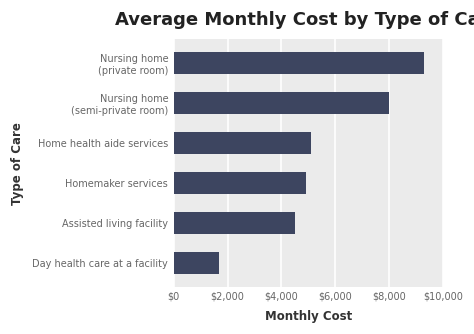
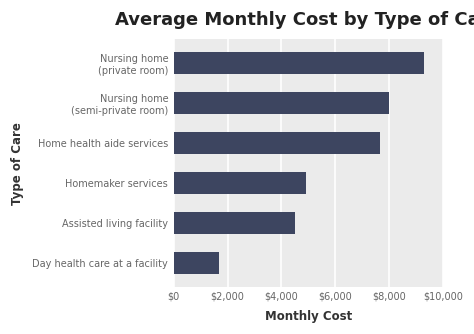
Home health aide services: $5,100 -> $7,650
